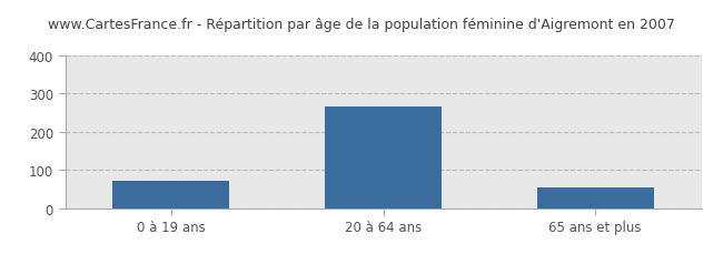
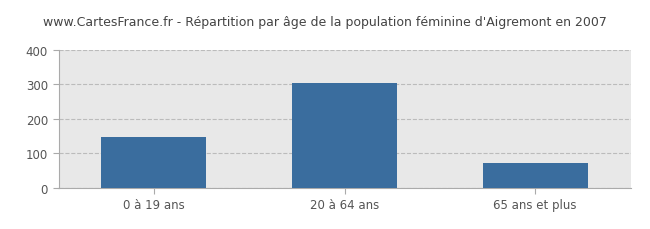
0 à 19 ans: 70 -> 148
20 à 64 ans: 265 -> 303
65 ans et plus: 55 -> 70
